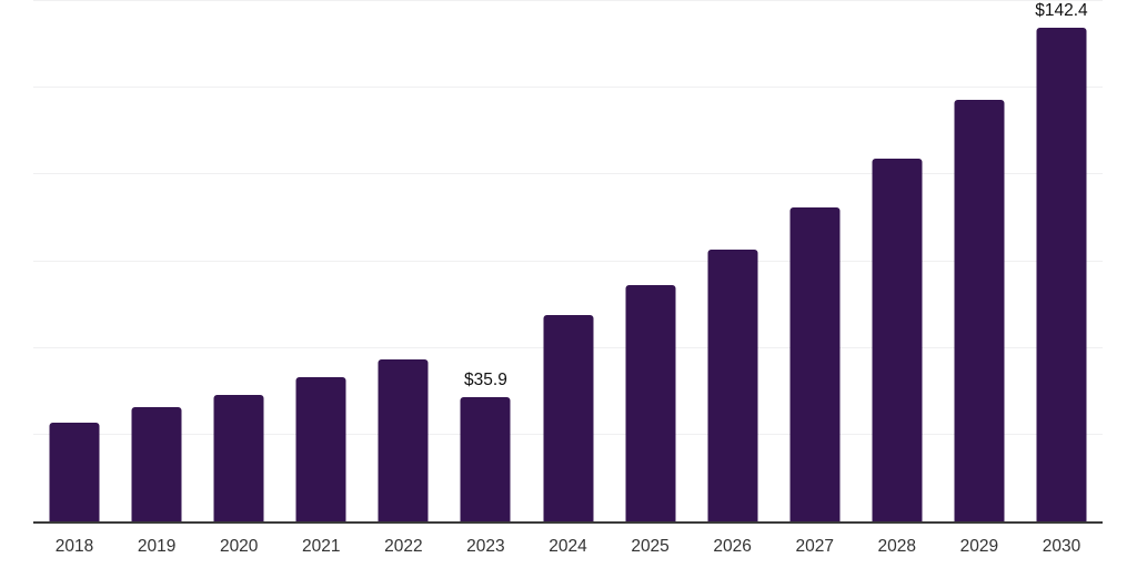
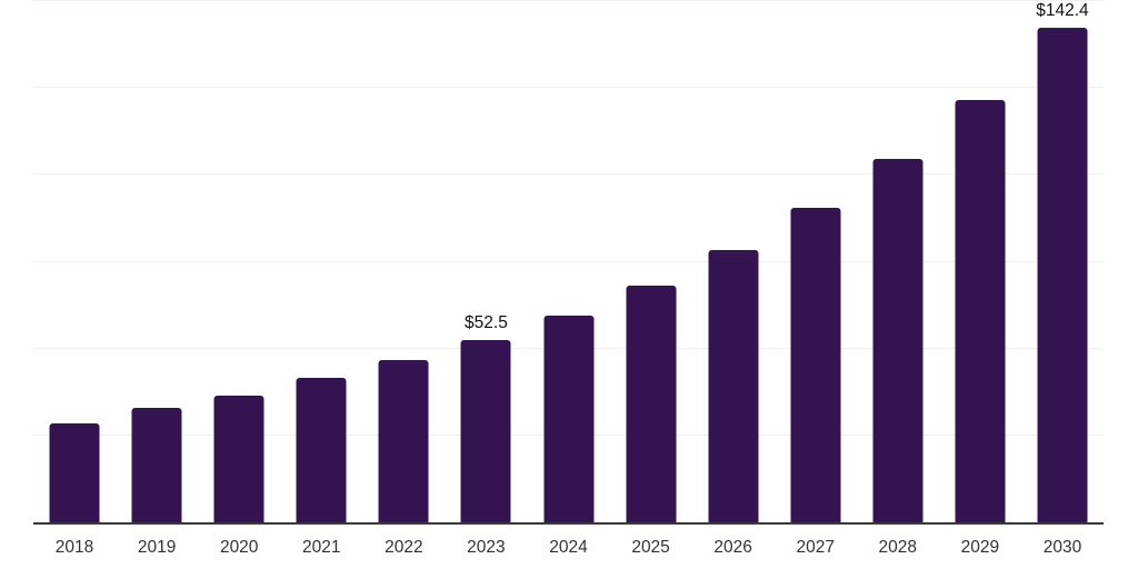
2023: $35.9 -> $52.5
